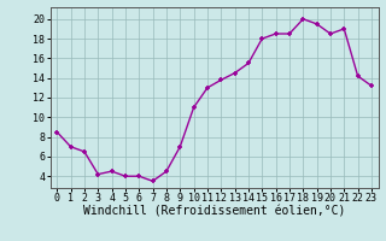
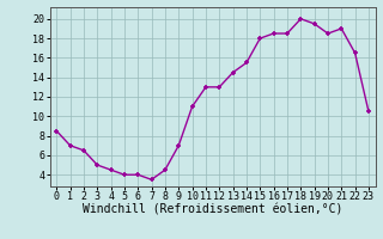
3: 4.2 -> 5.0
12: 13.8 -> 13.0
22: 14.2 -> 16.5
23: 13.2 -> 10.5
